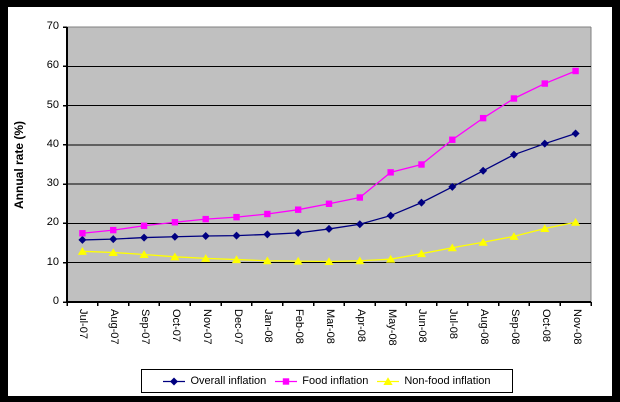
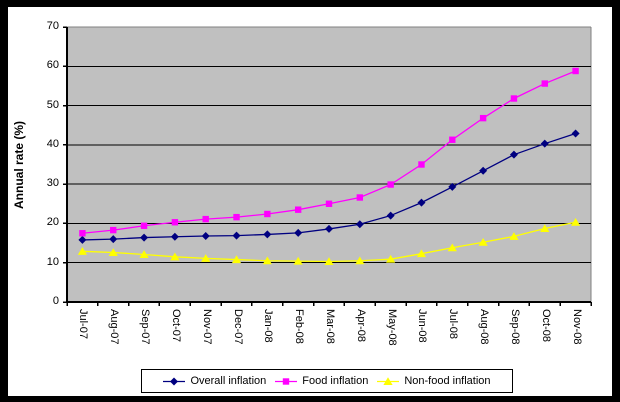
Food inflation/May-08: 33 -> 30
